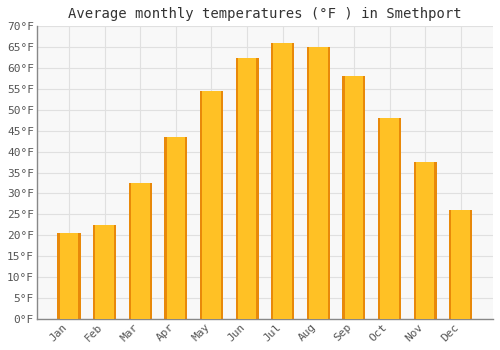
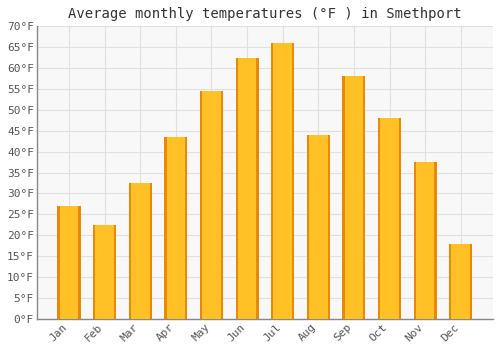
Jan: 20.5°F -> 27.0°F
Aug: 65.0°F -> 44.0°F
Dec: 26.0°F -> 18.0°F
